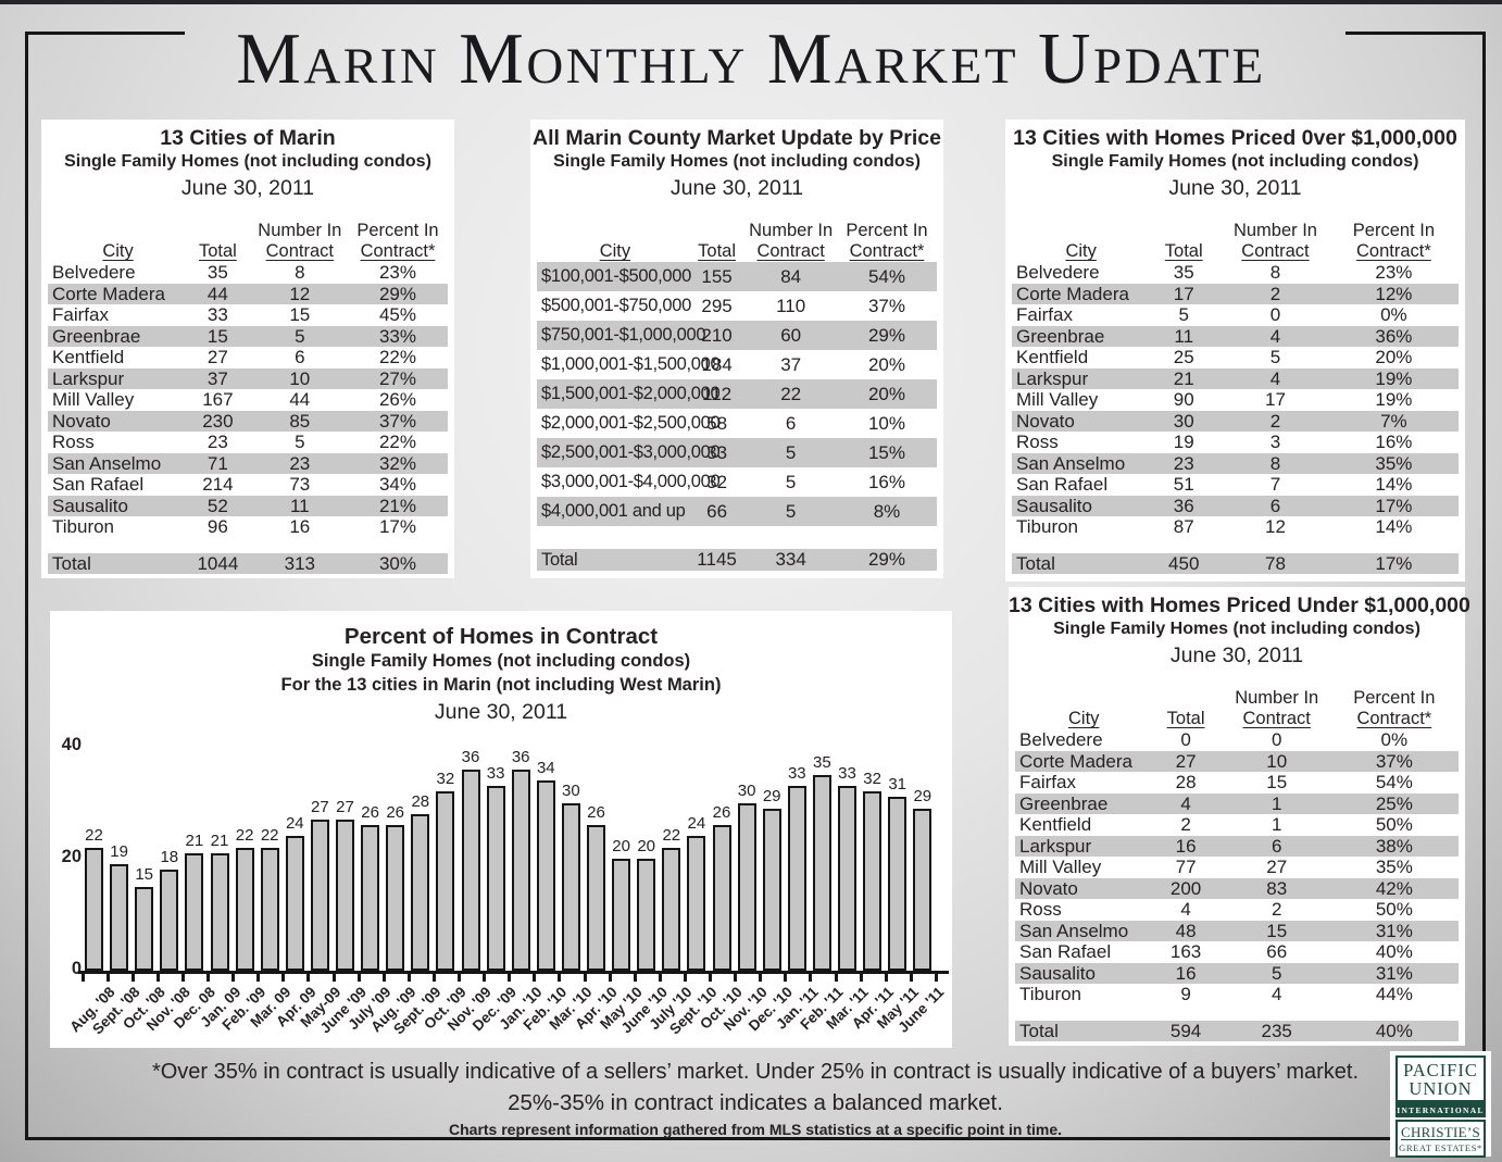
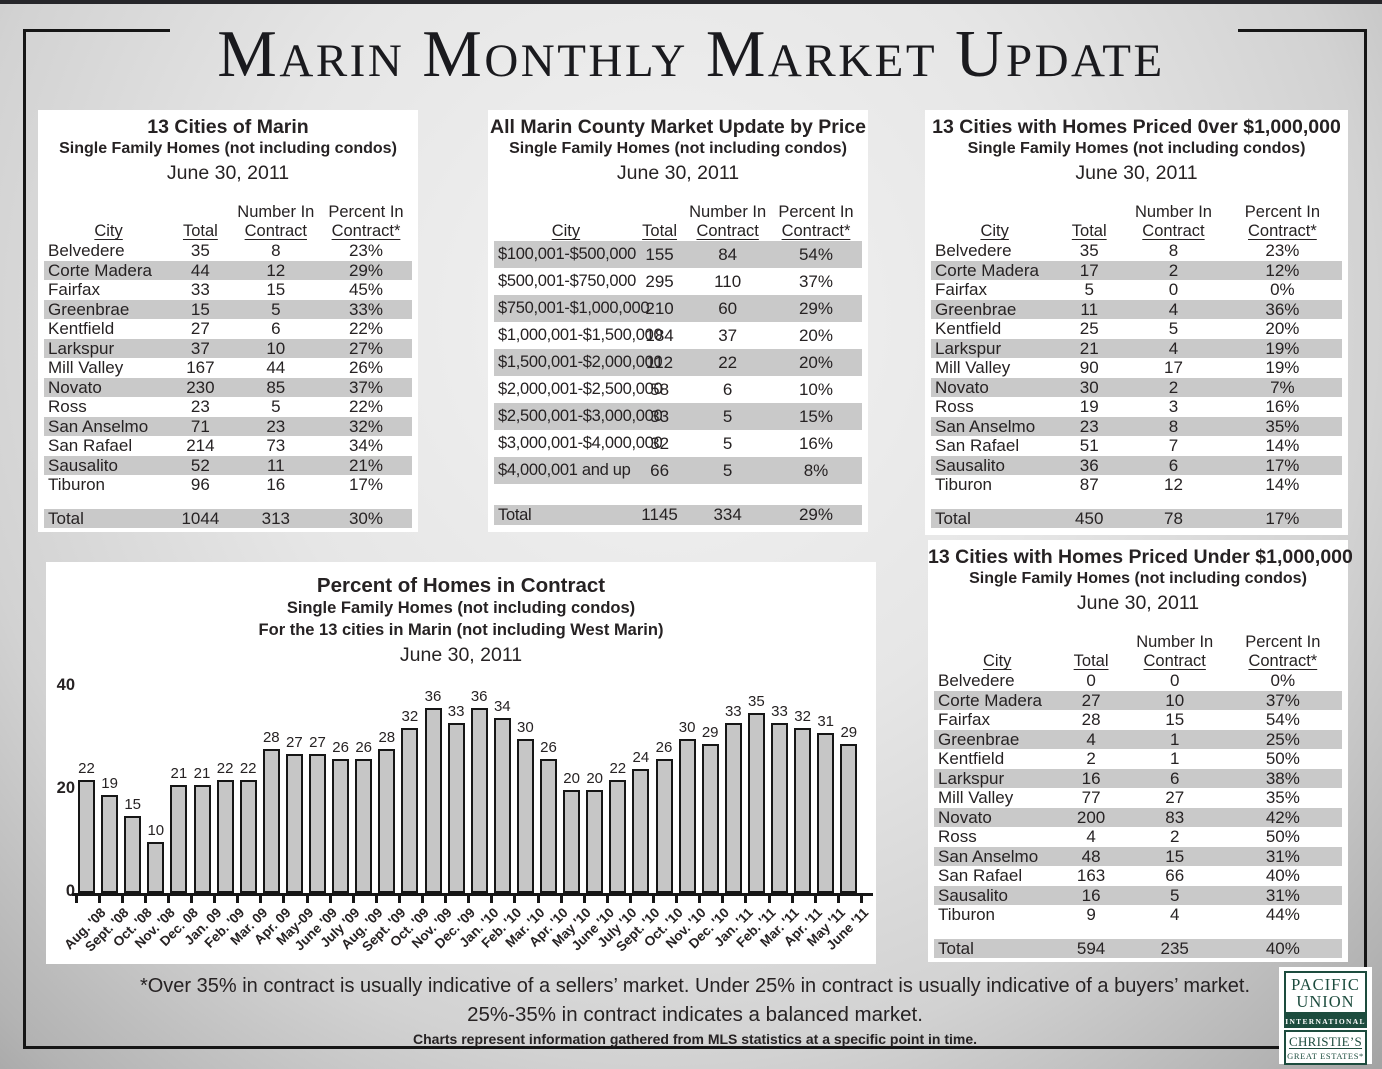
Nov. '08: 18 -> 10
Apr. 09: 24 -> 28
